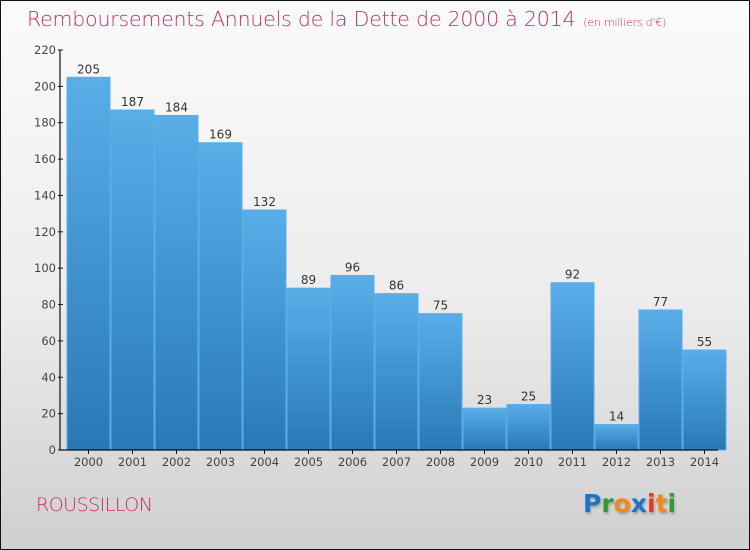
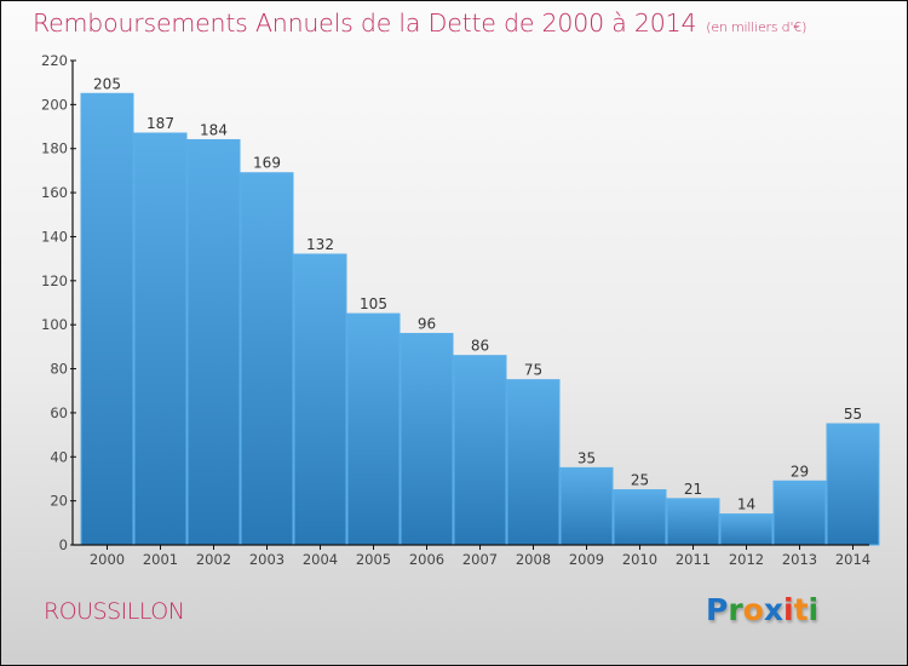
2005: 89 -> 105
2009: 23 -> 35
2011: 92 -> 21
2013: 77 -> 29
